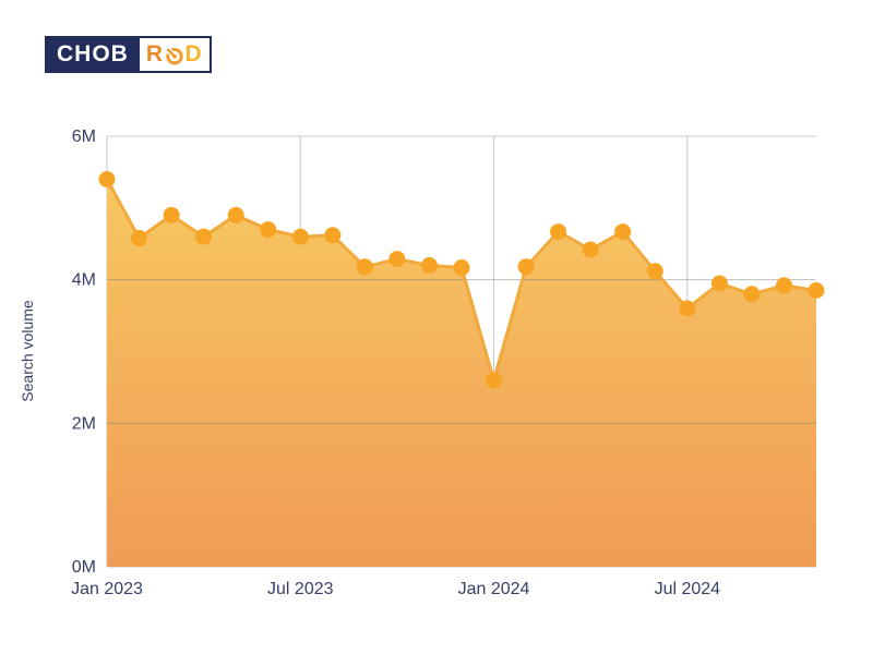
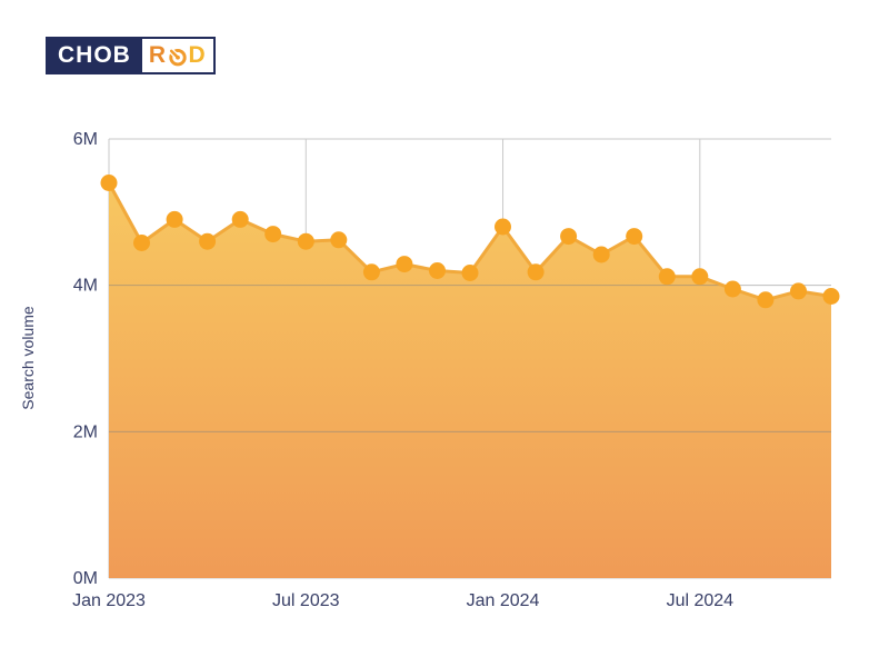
Jan 2024: 2.6M -> 4.8M
Jul 2024: 3.6M -> 4.1M
